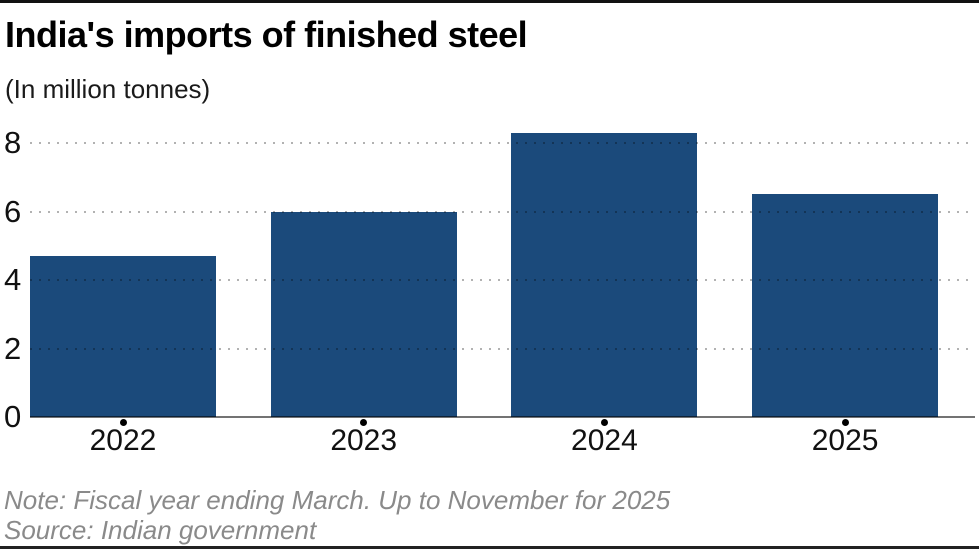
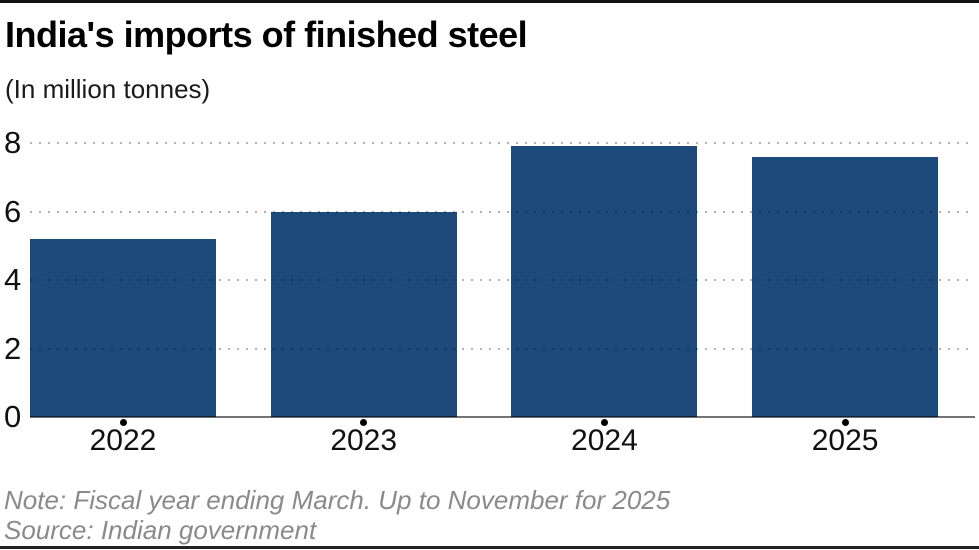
2022: 4.7 -> 5.2
2024: 8.3 -> 7.9
2025: 6.5 -> 7.6
